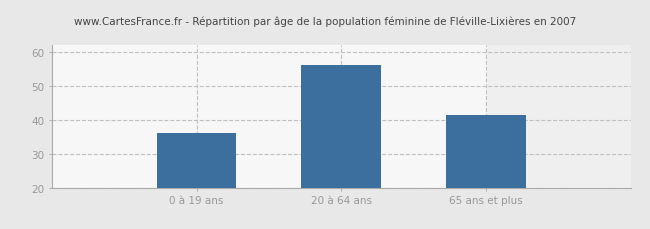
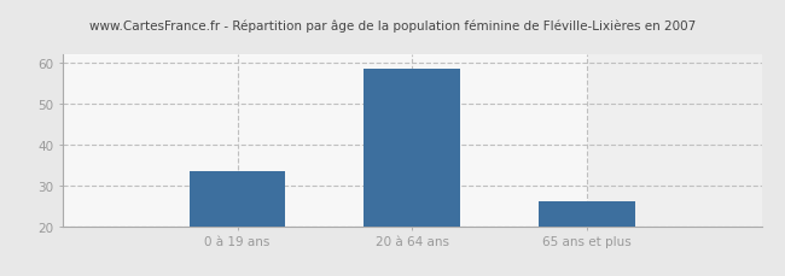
0 à 19 ans: 36.0 -> 33.5
20 à 64 ans: 56.0 -> 58.5
65 ans et plus: 41.5 -> 26.0
